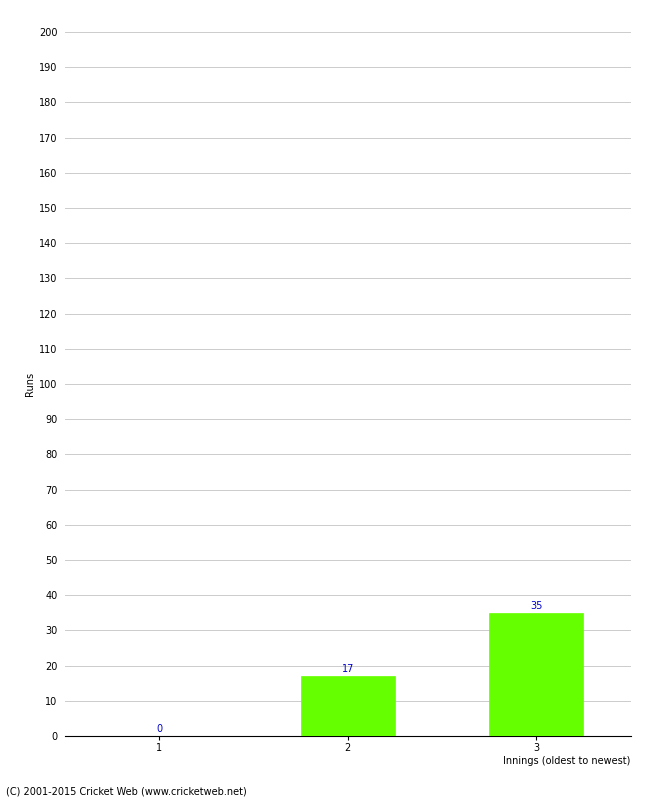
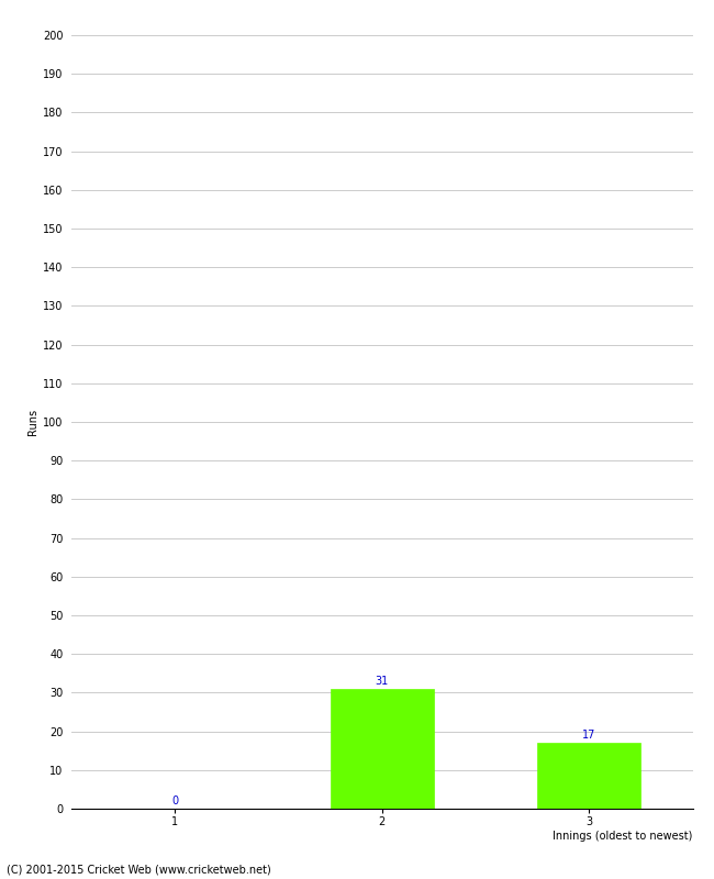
2: 17 -> 31
3: 35 -> 17
